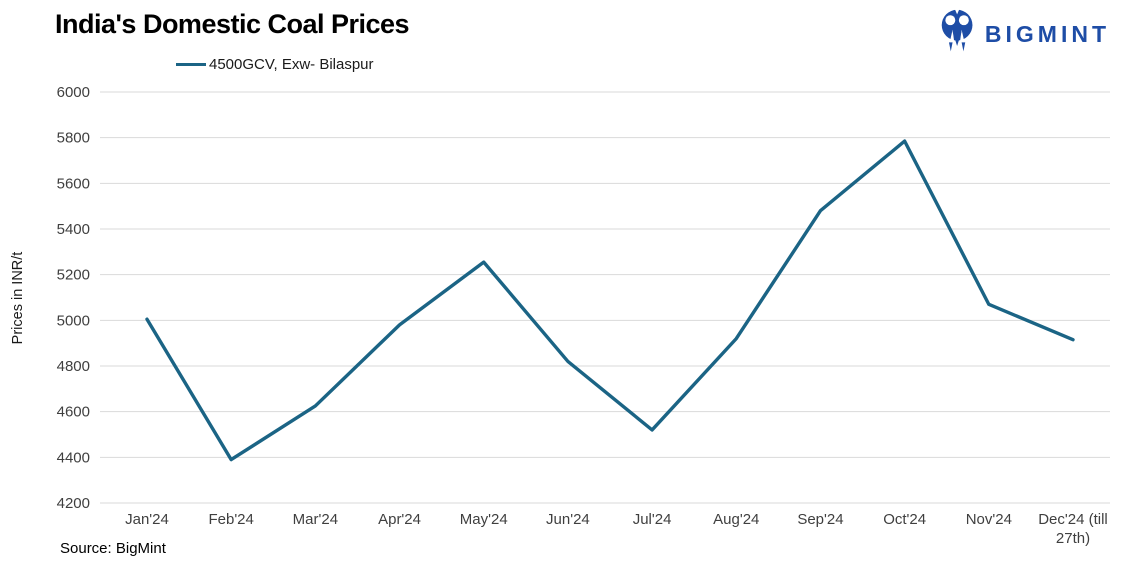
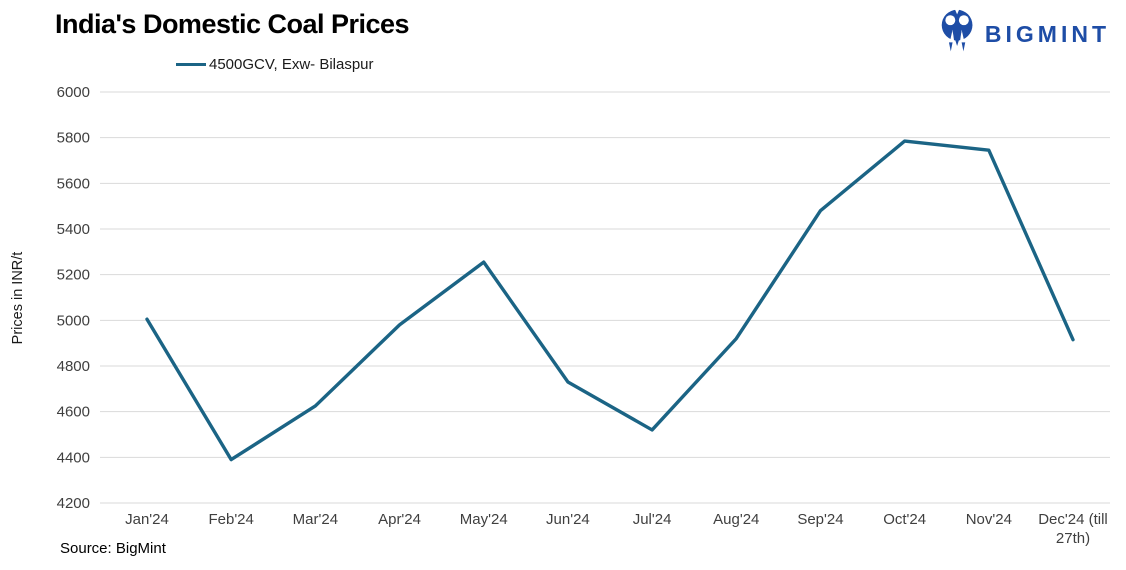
Jun'24: 4820 -> 4730
Nov'24: 5070 -> 5740
